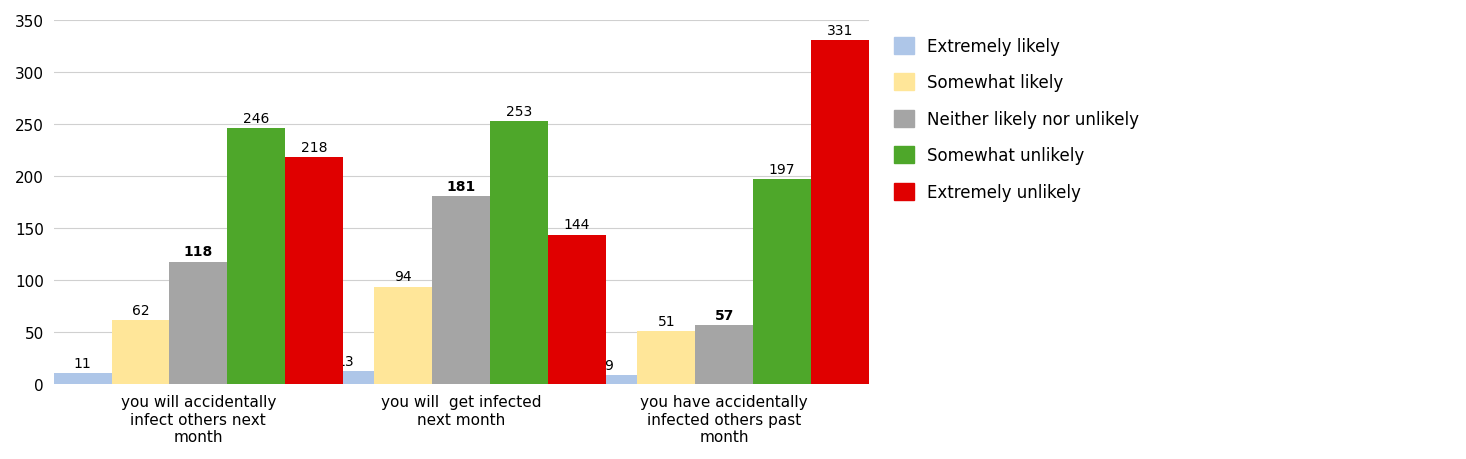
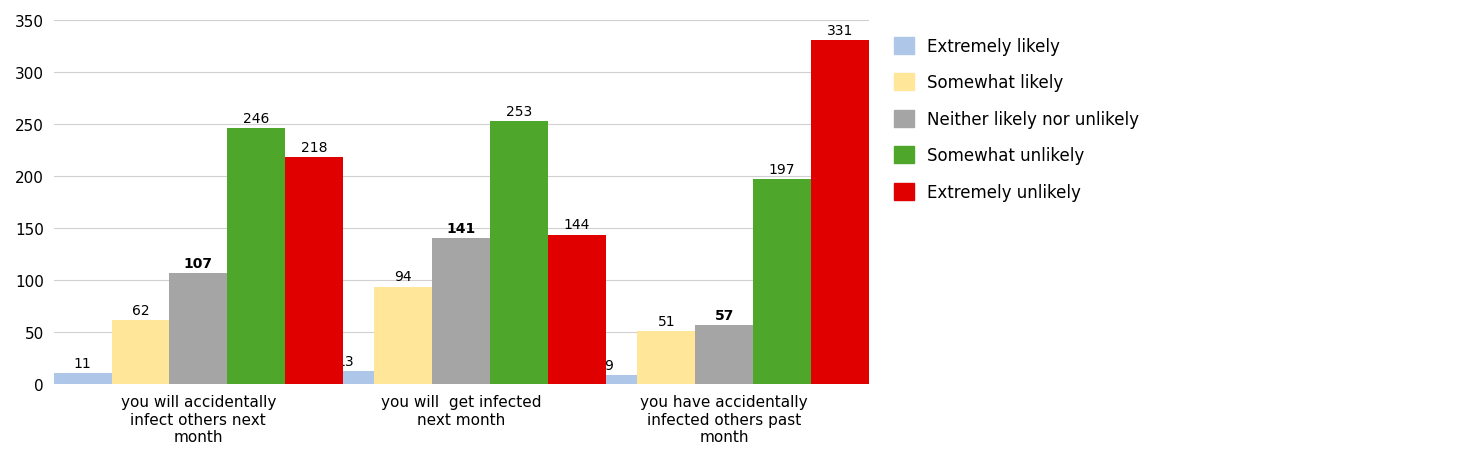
Neither likely nor unlikely/you will accidentally infect others next month: 118 -> 107
Neither likely nor unlikely/you will get infected next month: 181 -> 141
